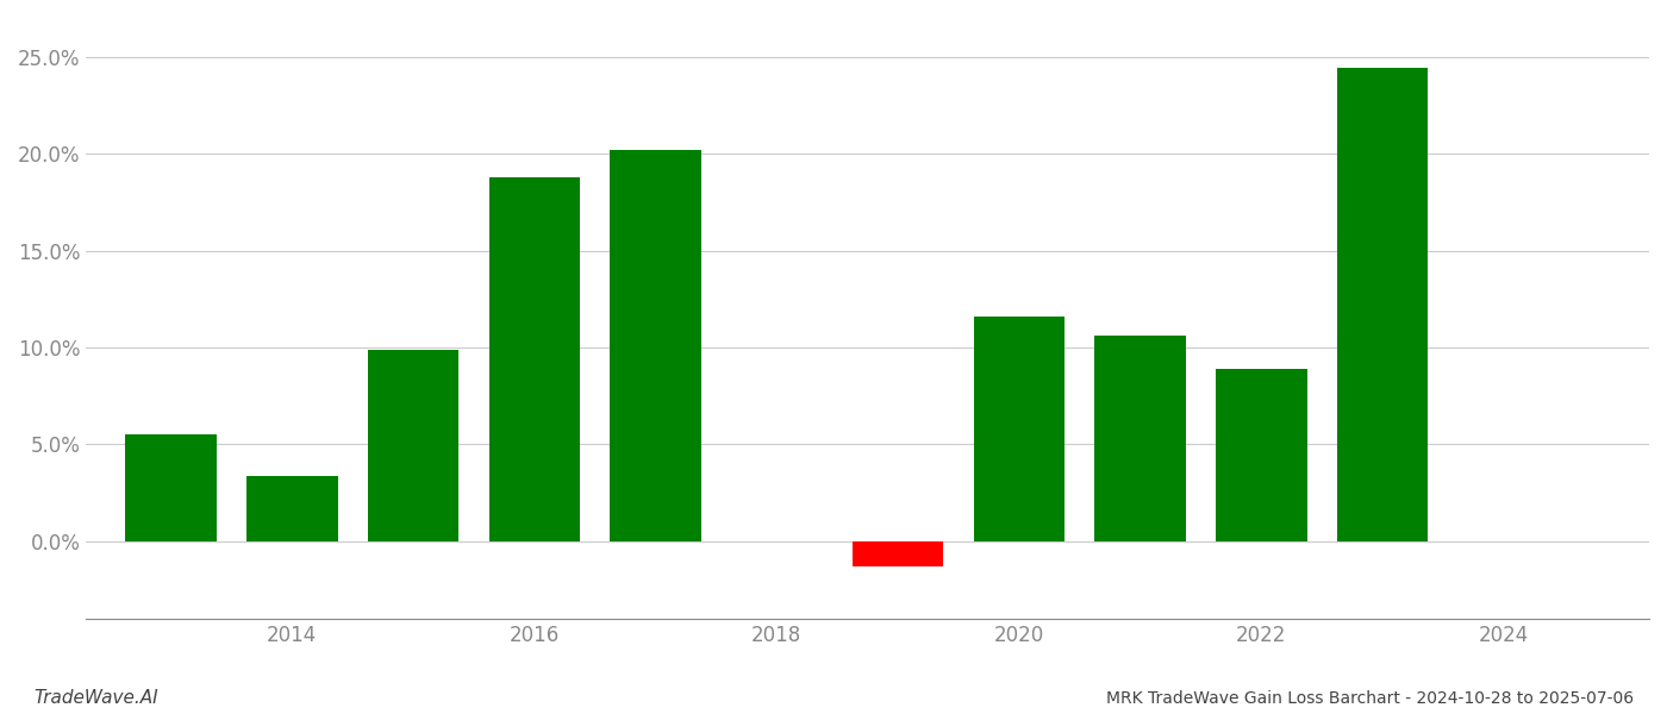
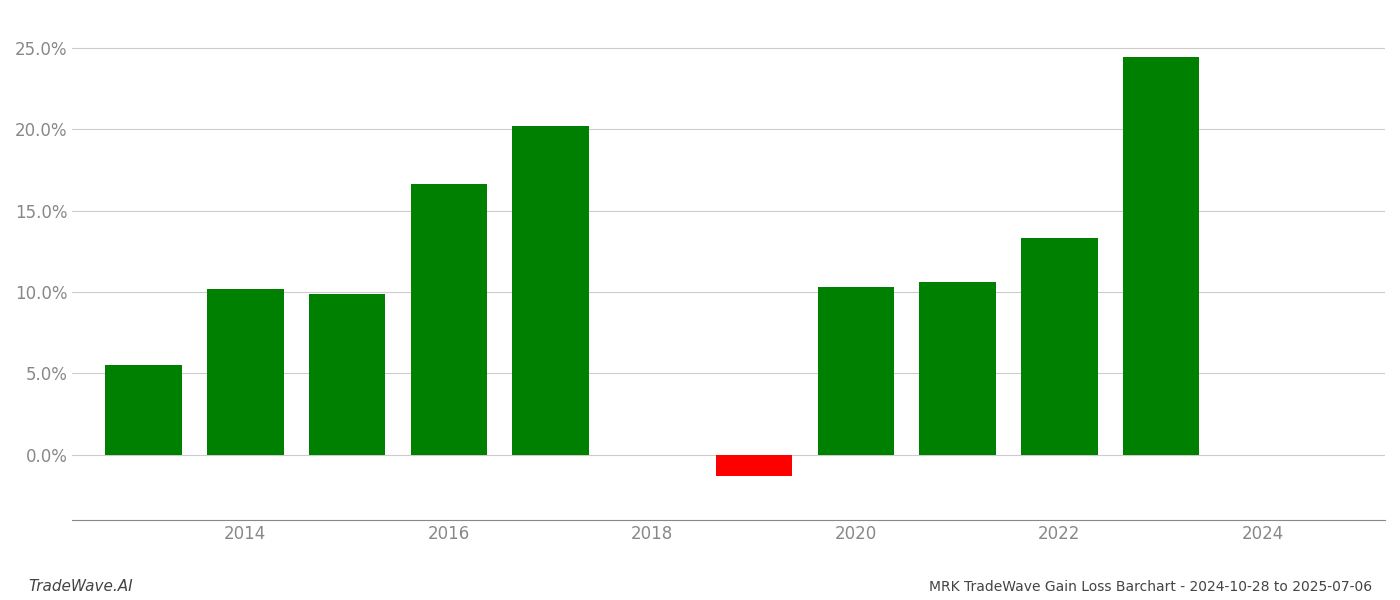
2014: 3.4% -> 10.2%
2016: 18.8% -> 16.6%
2020: 11.6% -> 10.3%
2022: 8.9% -> 13.3%
